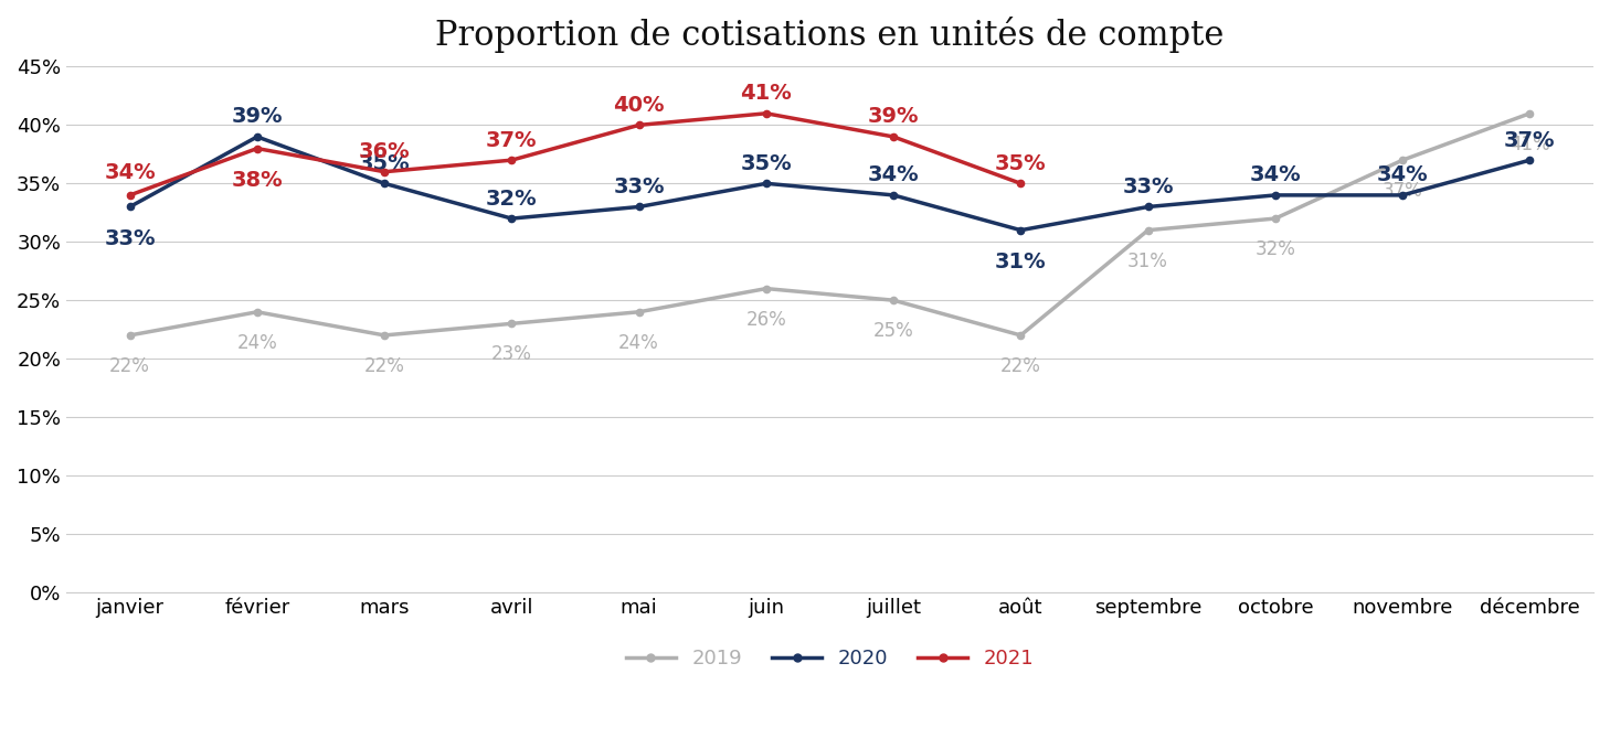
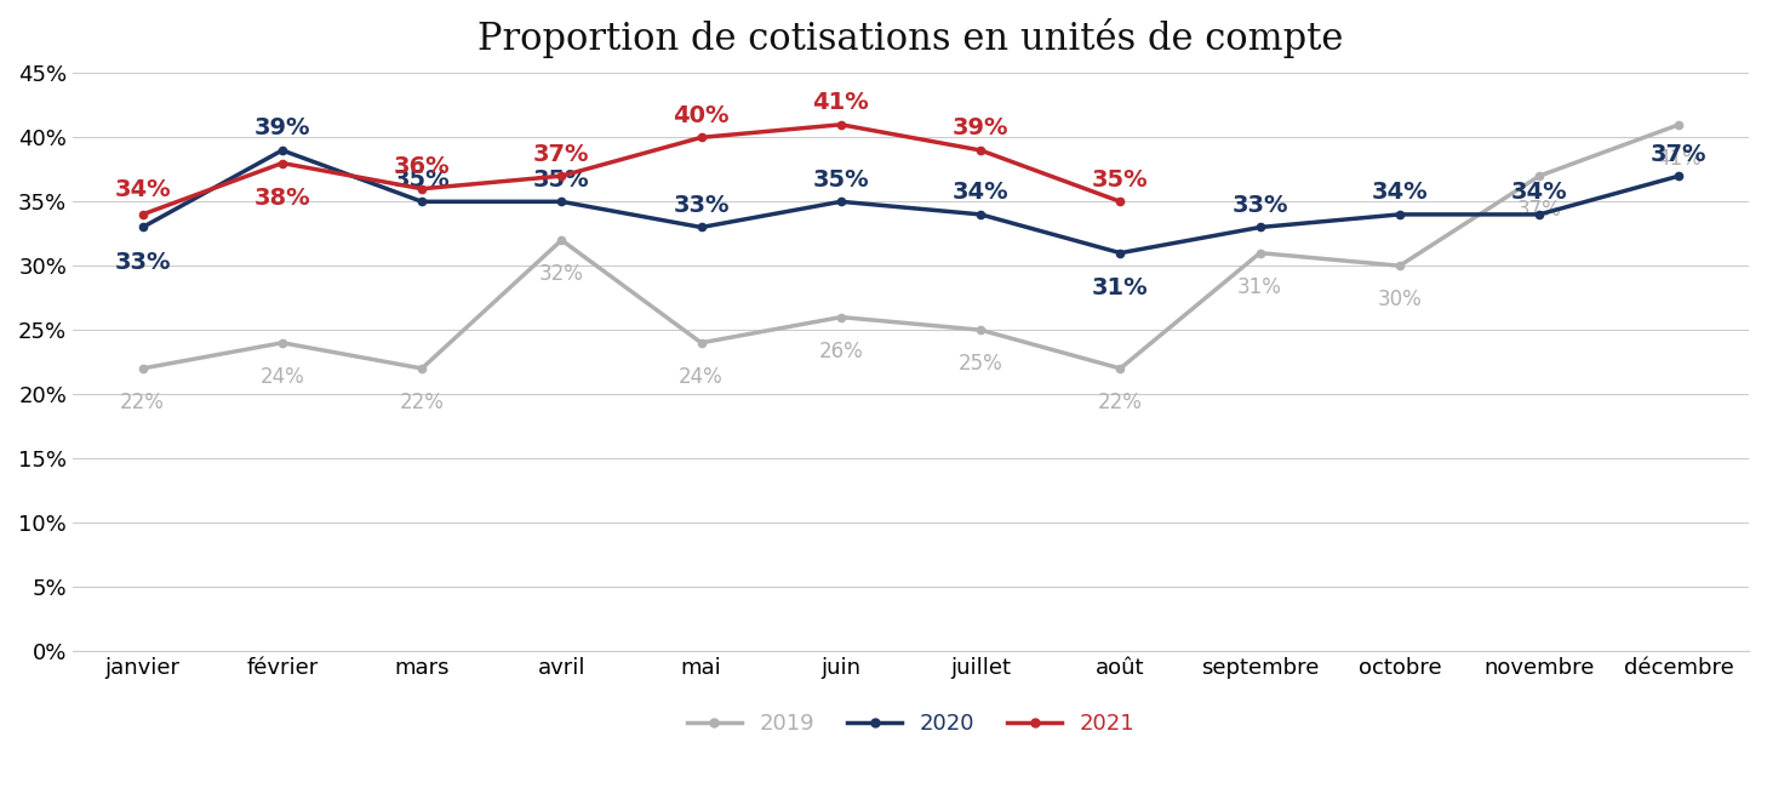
2019/avril: 23% -> 32%
2020/avril: 32% -> 35%
2019/octobre: 32% -> 30%
